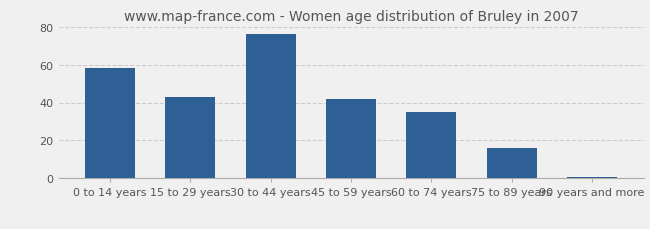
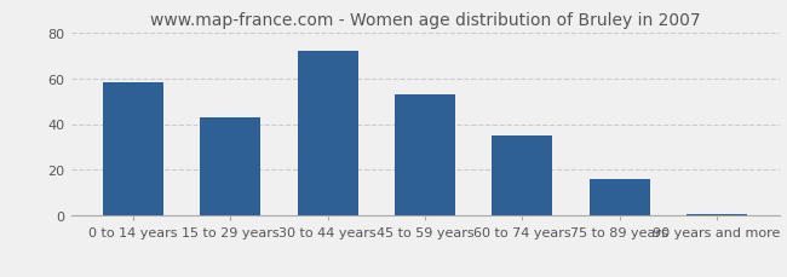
30 to 44 years: 76 -> 72
45 to 59 years: 42 -> 53
